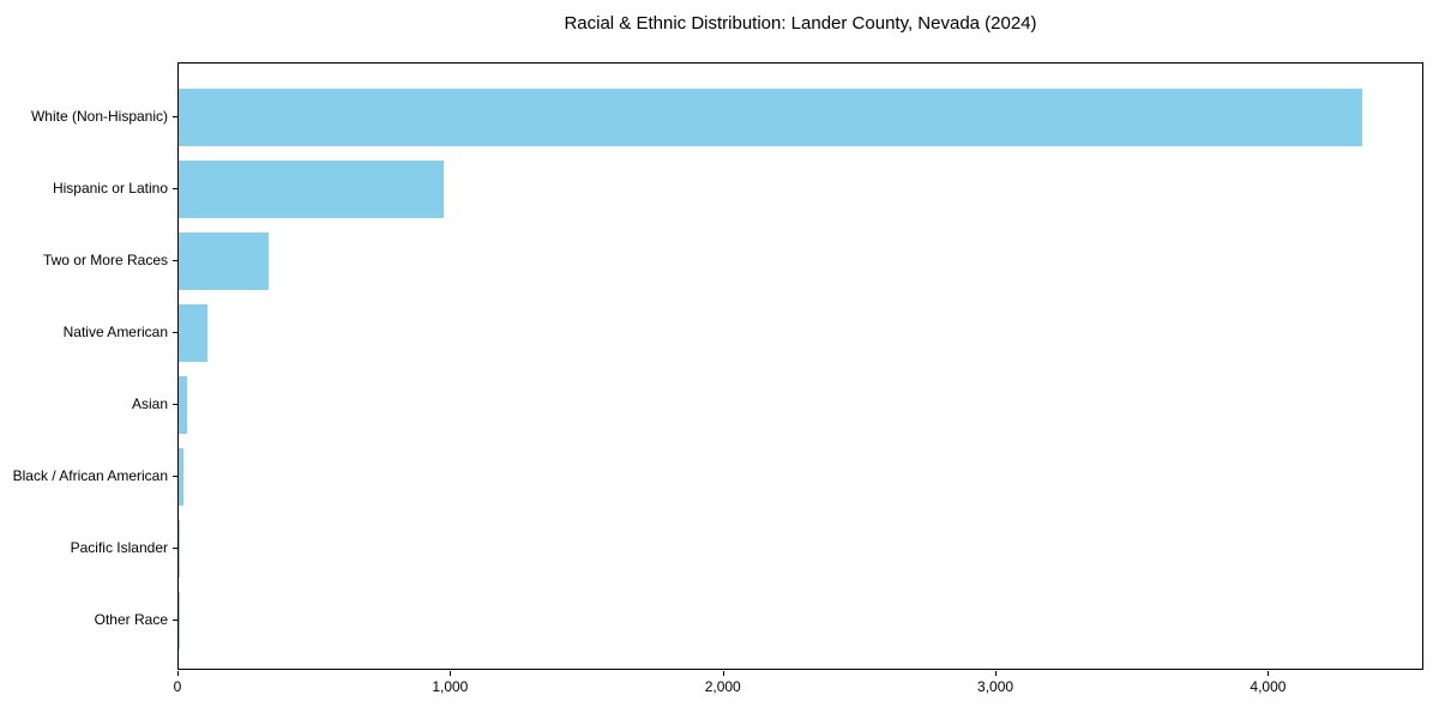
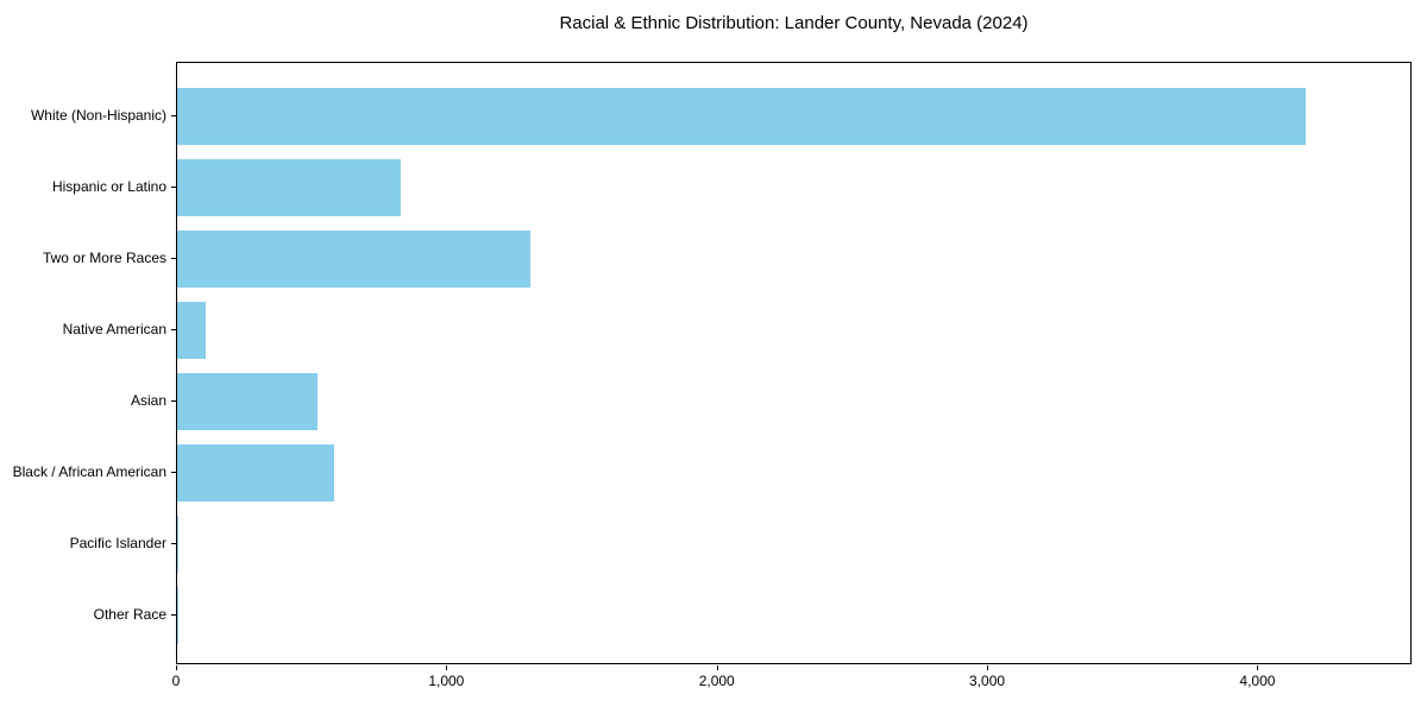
White (Non-Hispanic): 4350 -> 4180
Hispanic or Latino: 980 -> 830
Two or More Races: 330 -> 1310
Asian: 30 -> 520
Black / African American: 20 -> 580
